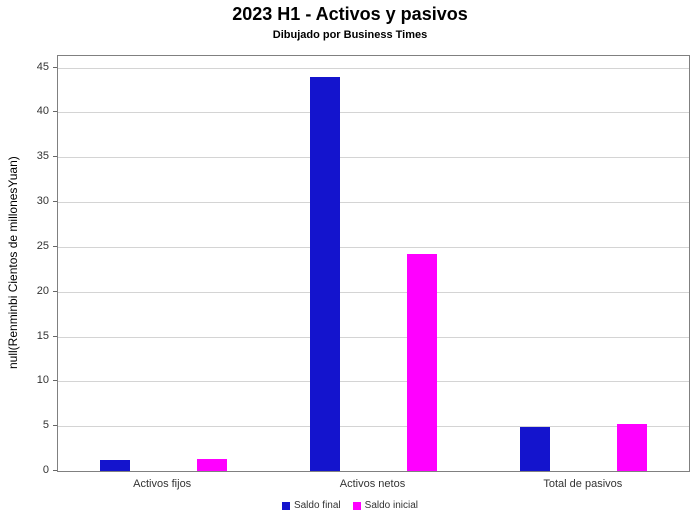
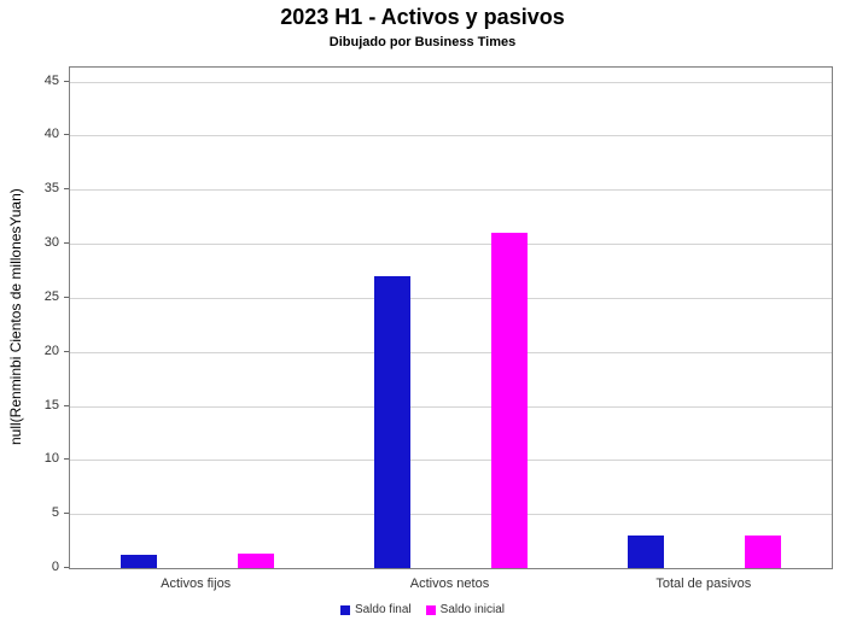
Saldo final/Activos netos: 44 -> 27
Saldo inicial/Activos netos: 24 -> 31
Saldo final/Total de pasivos: 5 -> 3
Saldo inicial/Total de pasivos: 5 -> 3
